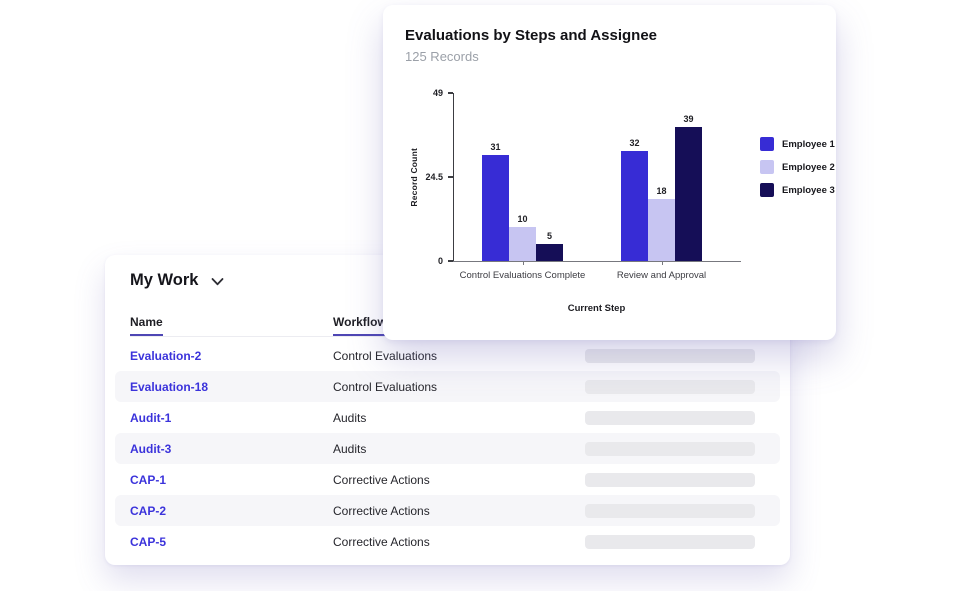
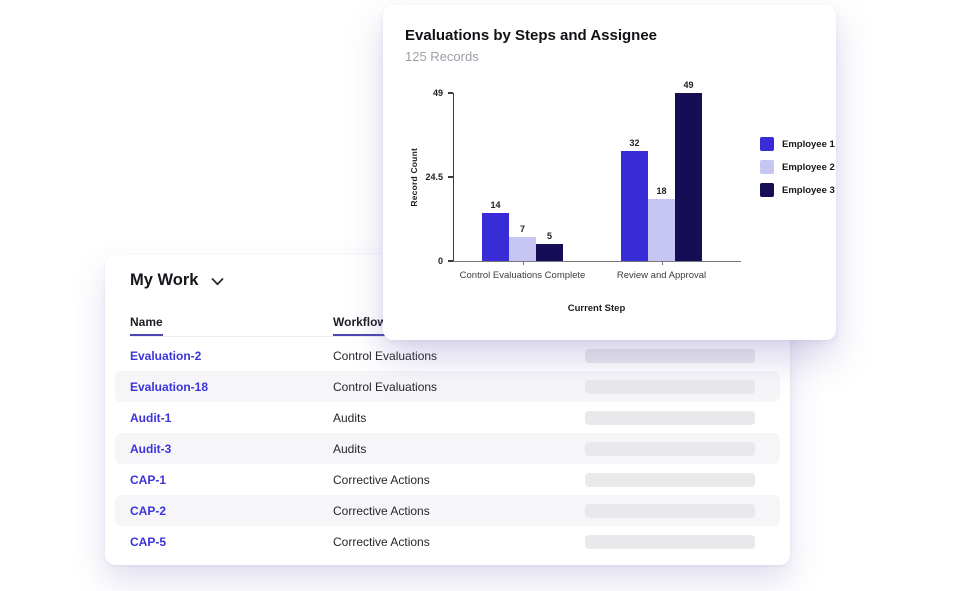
Employee 1/Control Evaluations Complete: 31 -> 14
Employee 2/Control Evaluations Complete: 10 -> 7
Employee 3/Review and Approval: 39 -> 49
